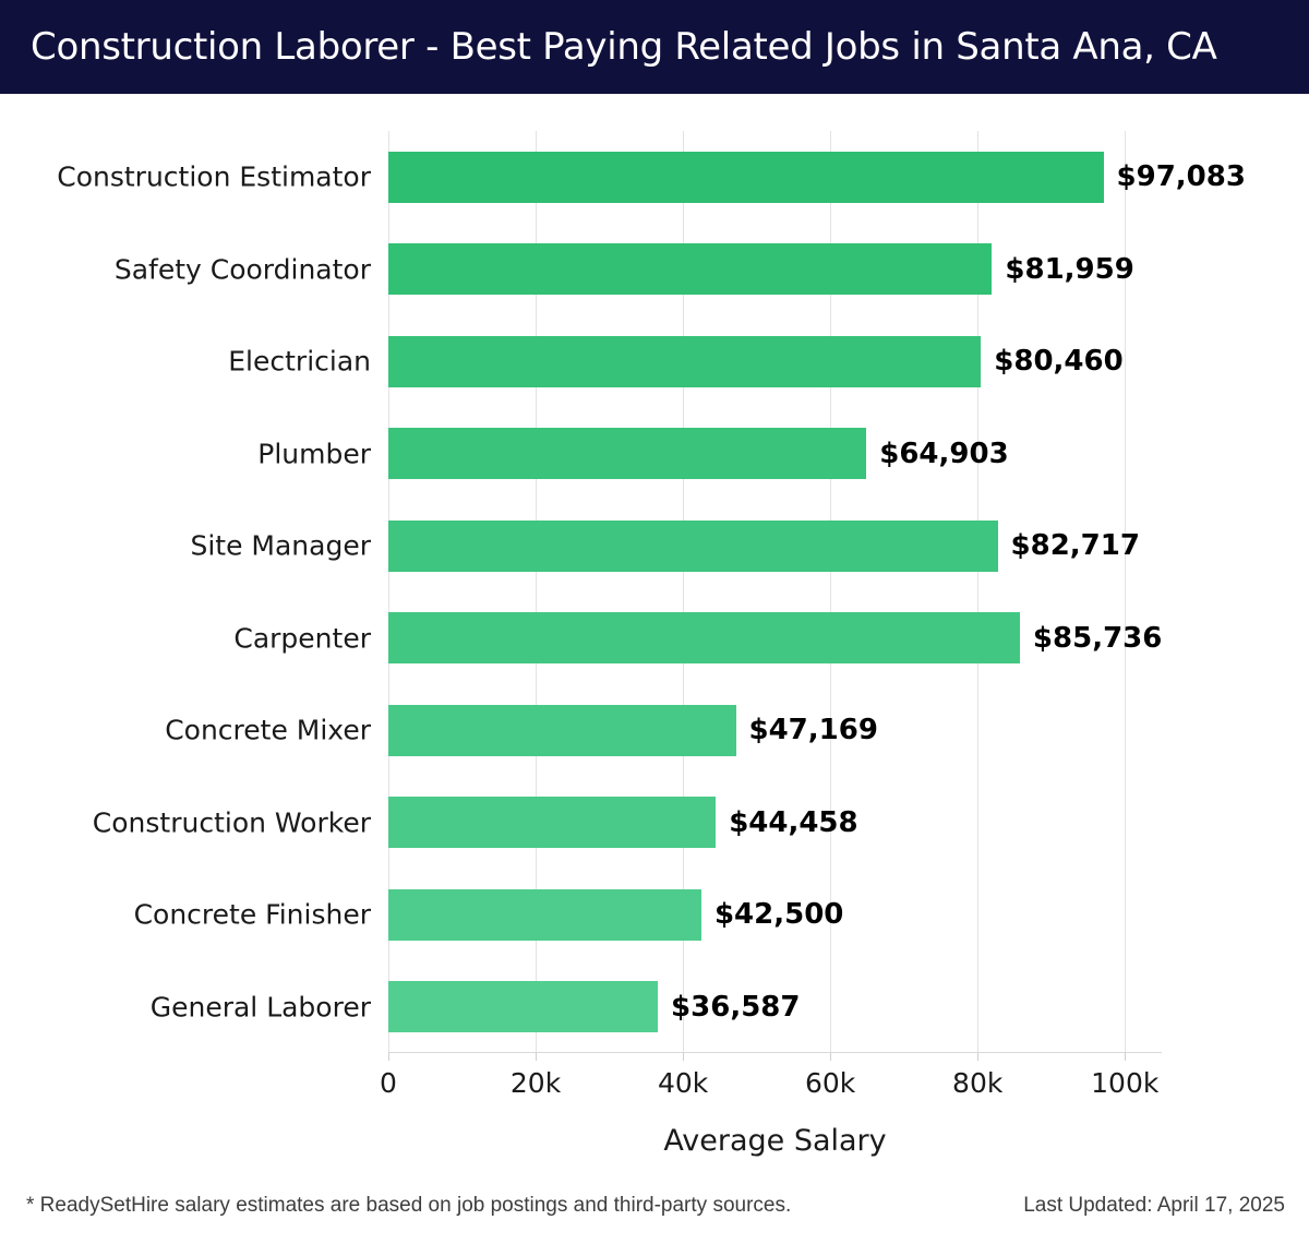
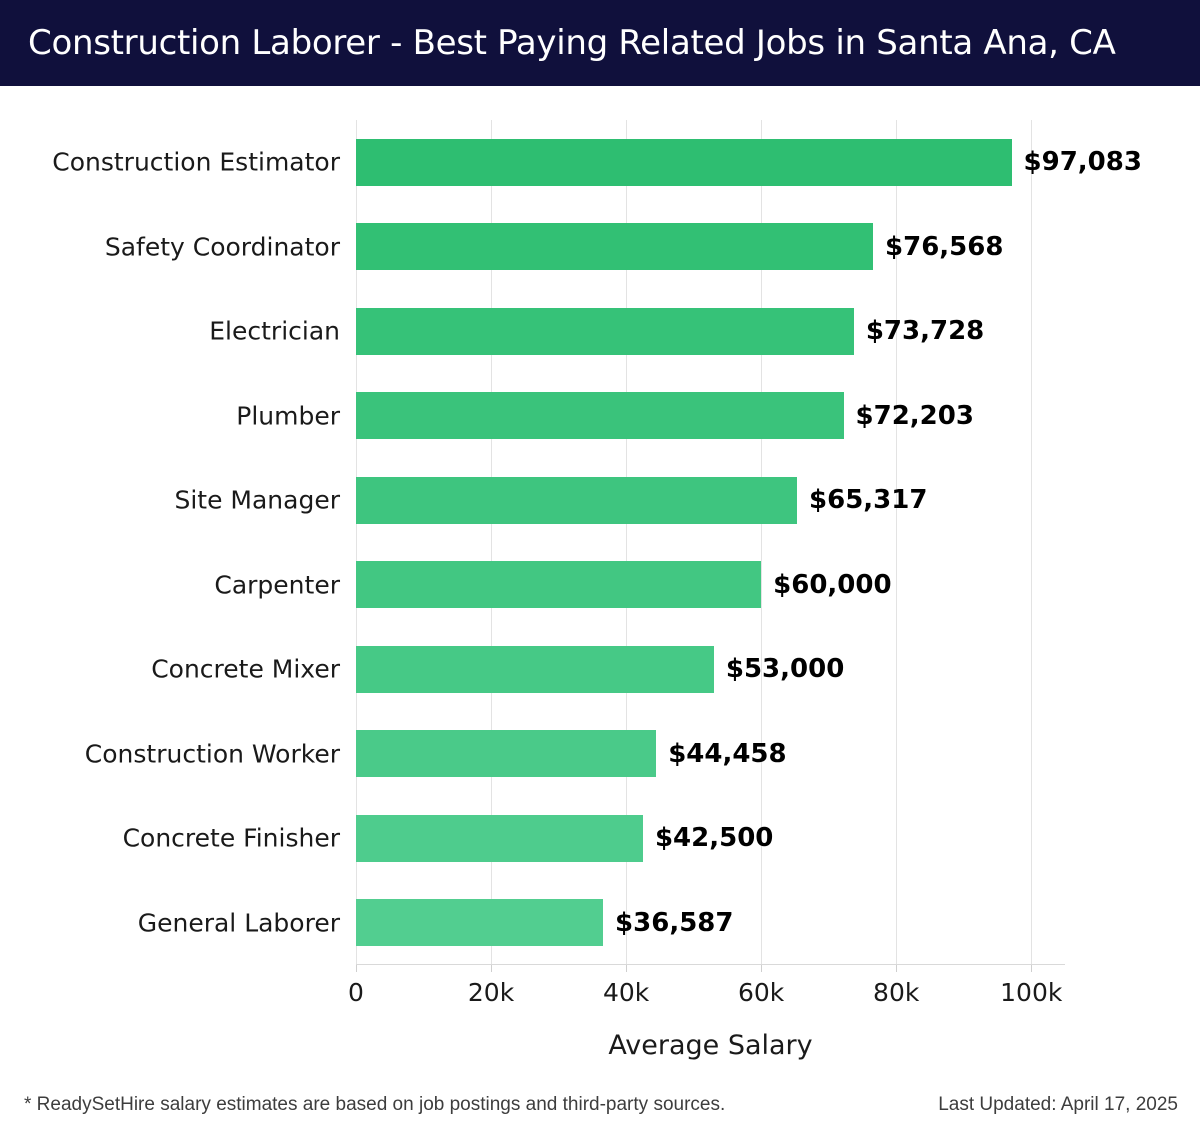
Safety Coordinator: $81,959 -> $76,568
Electrician: $80,460 -> $73,728
Plumber: $64,903 -> $72,203
Site Manager: $82,717 -> $65,317
Carpenter: $85,736 -> $60,000
Concrete Mixer: $47,169 -> $53,000
